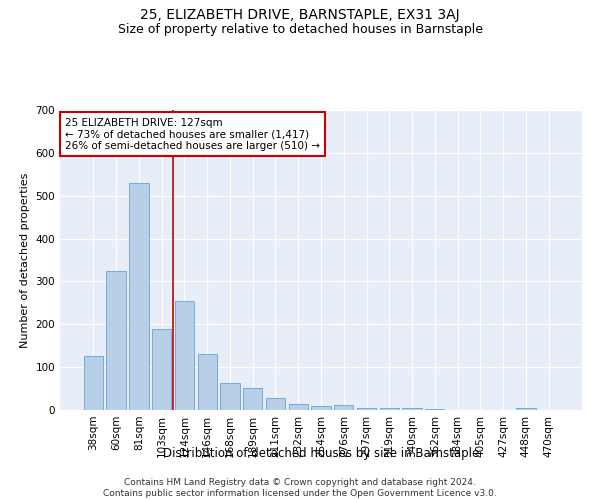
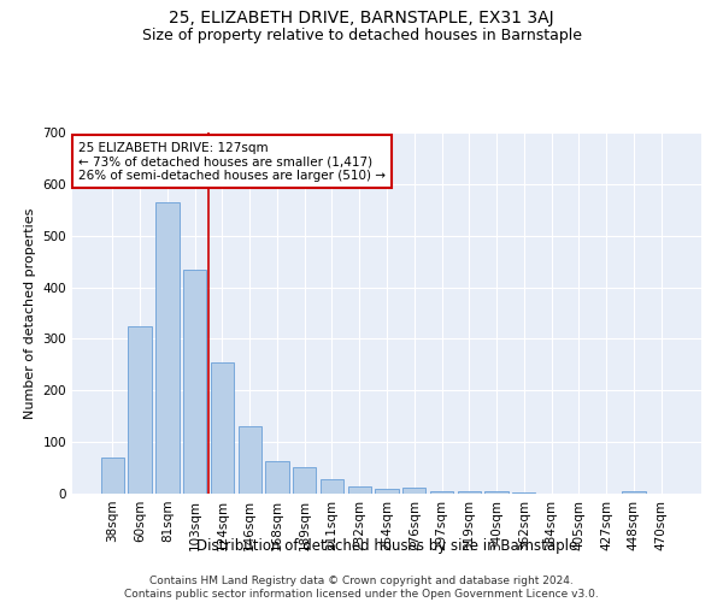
38sqm: 125 -> 70
81sqm: 530 -> 565
103sqm: 190 -> 435
